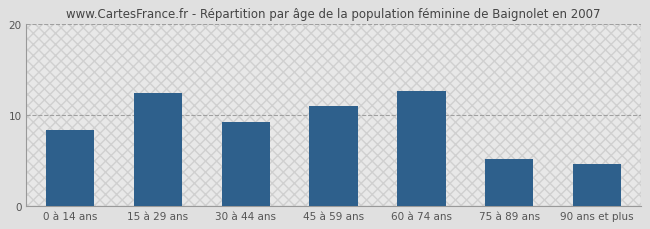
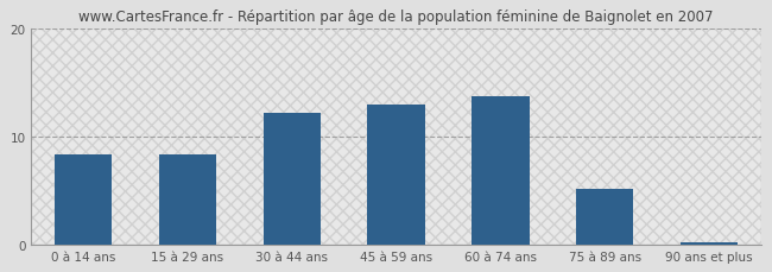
15 à 29 ans: 12.4 -> 8.3
30 à 44 ans: 9.2 -> 12.2
45 à 59 ans: 11.0 -> 13.0
60 à 74 ans: 12.6 -> 13.8
90 ans et plus: 4.6 -> 0.2
